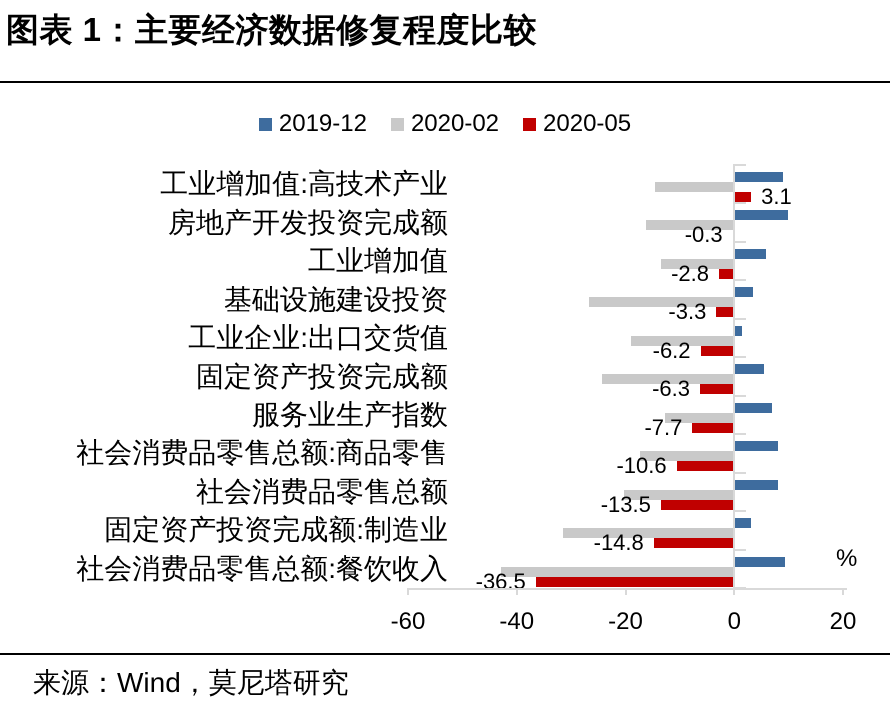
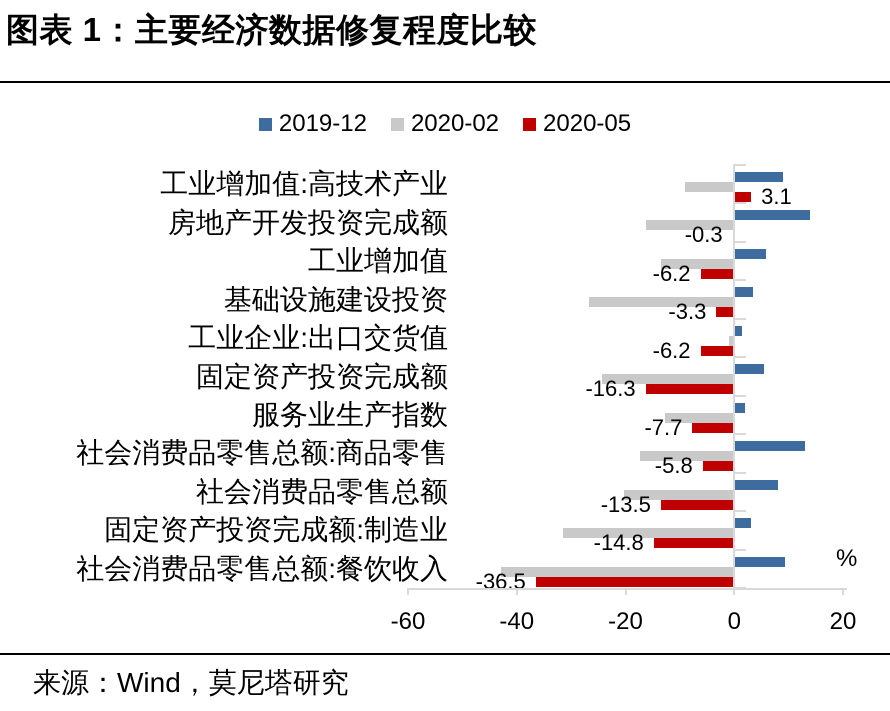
2020-02/工业增加值:高技术产业: -14 -> -9
2019-12/房地产开发投资完成额: 10 -> 14
2020-05/工业增加值: -2.8 -> -6.2
2020-02/工业企业:出口交货值: -19 -> -1
2020-05/固定资产投资完成额: -6.3 -> -16.3
2019-12/服务业生产指数: 7 -> 2
2019-12/社会消费品零售总额:商品零售: 8 -> 13
2020-05/社会消费品零售总额:商品零售: -10.6 -> -5.8
